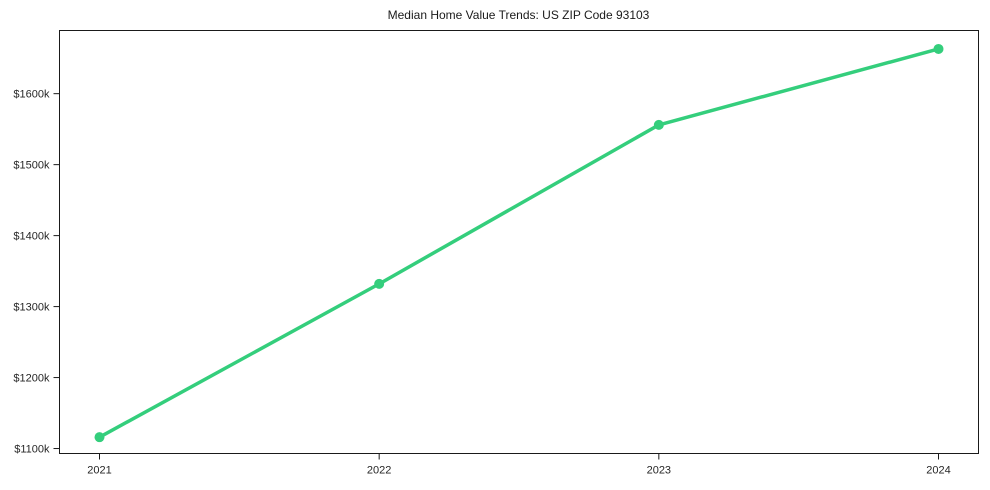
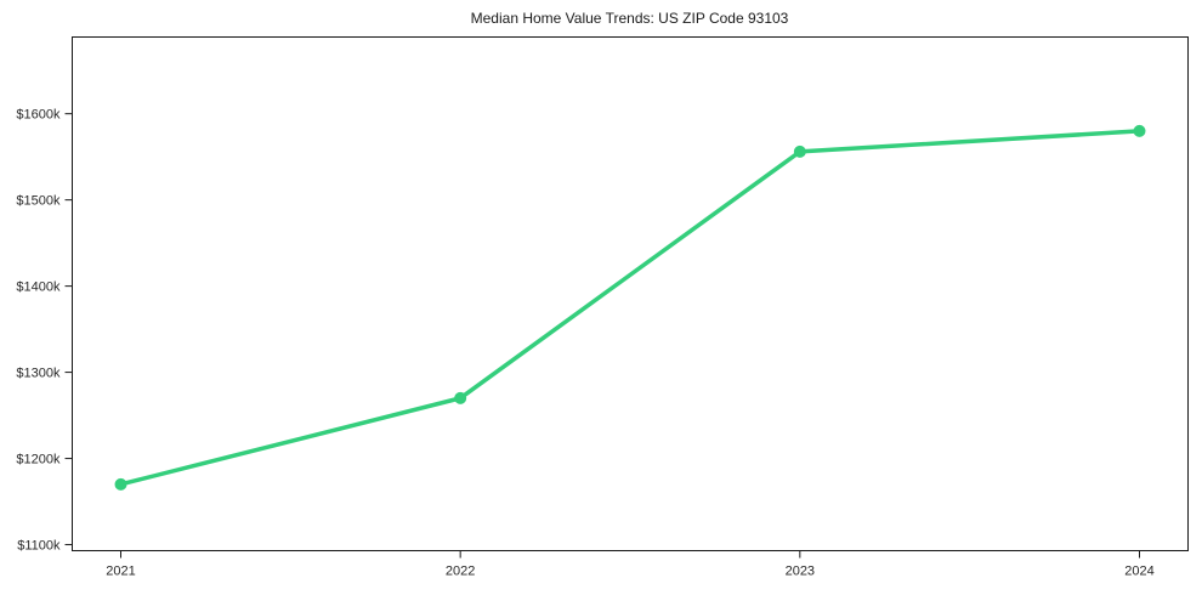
2021: $1120k -> $1170k
2022: $1330k -> $1270k
2024: $1660k -> $1580k
